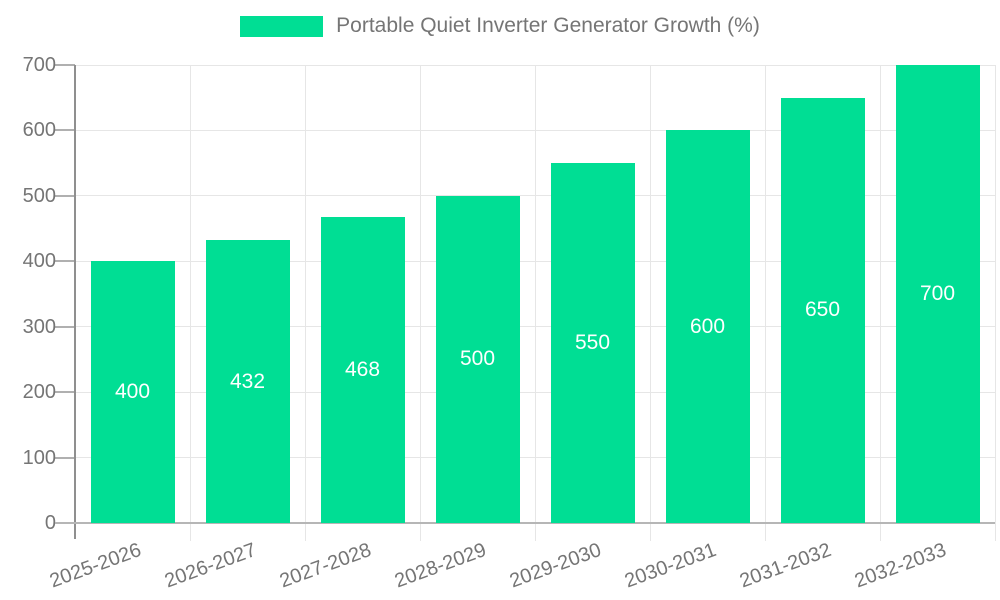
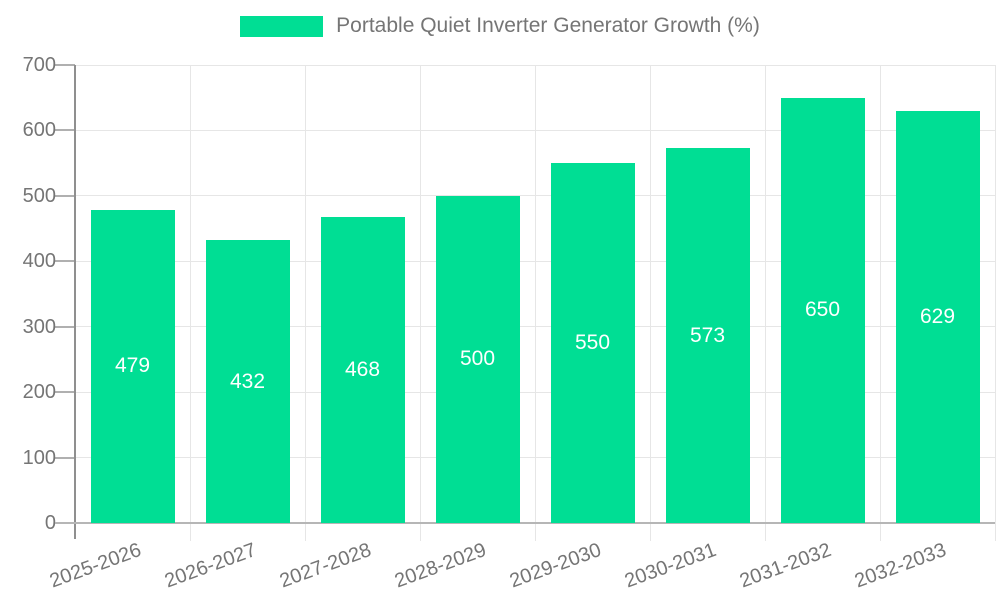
2025-2026: 400 -> 479
2030-2031: 600 -> 573
2032-2033: 700 -> 629
